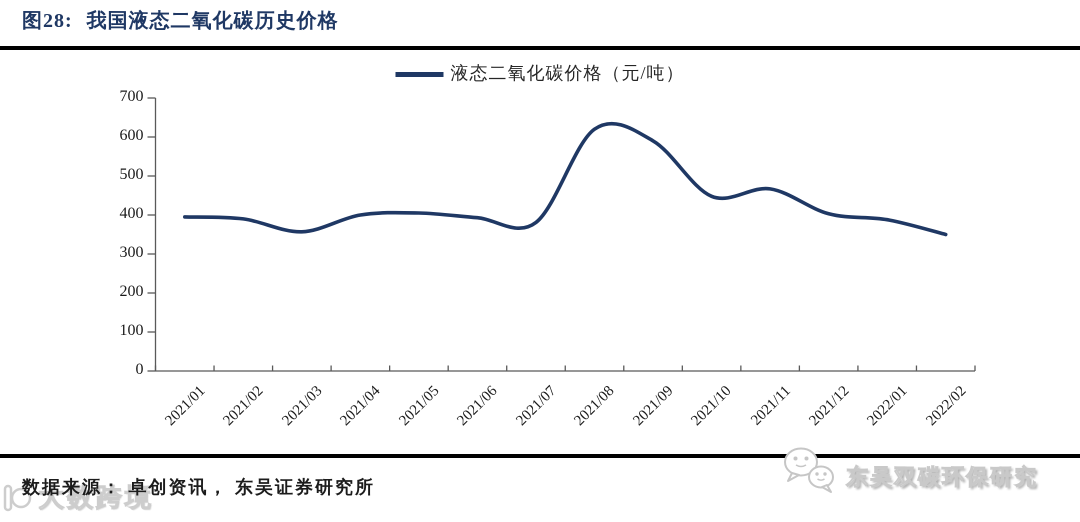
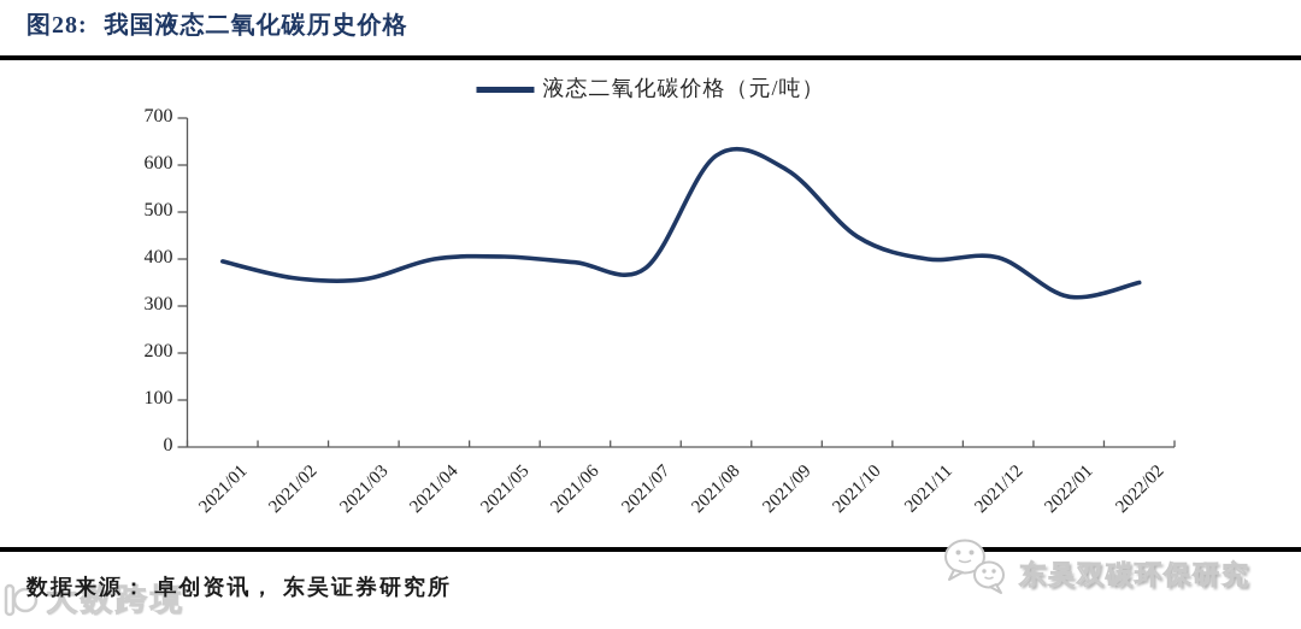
2021/02: 390 -> 360
2021/11: 470 -> 400
2022/01: 390 -> 320
